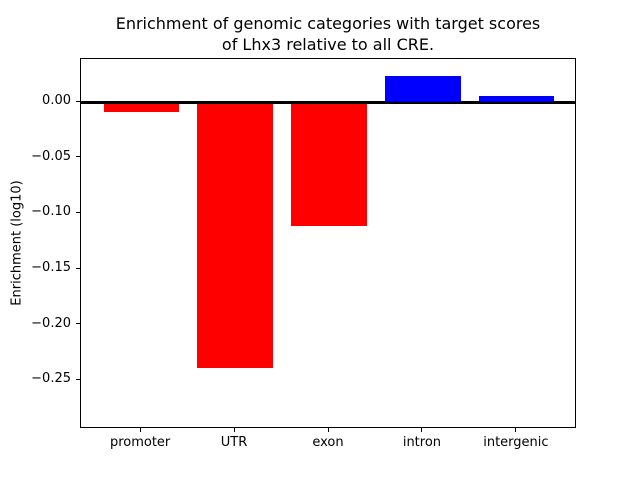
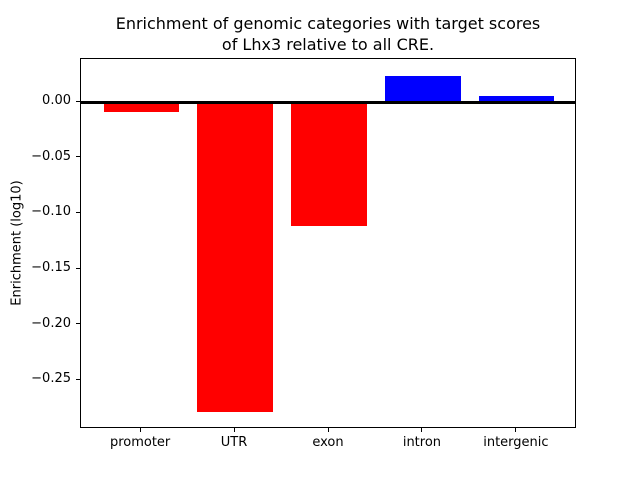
UTR: -0.239 -> -0.279
